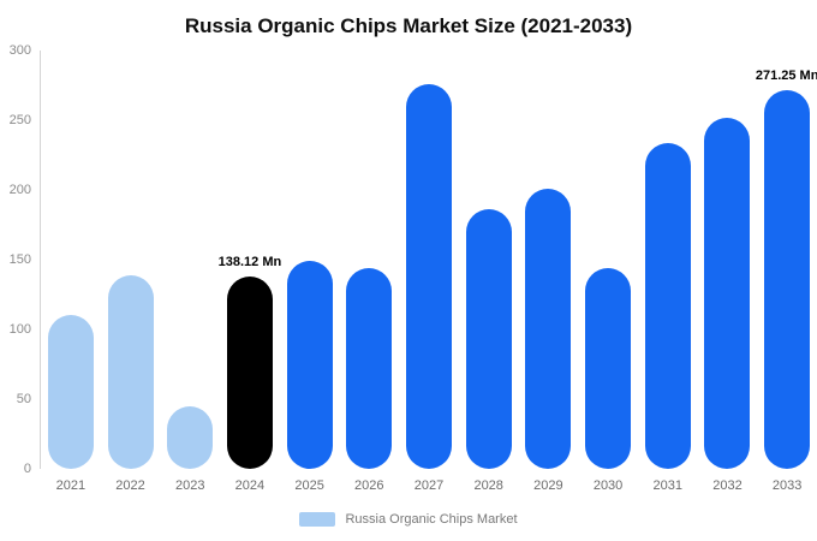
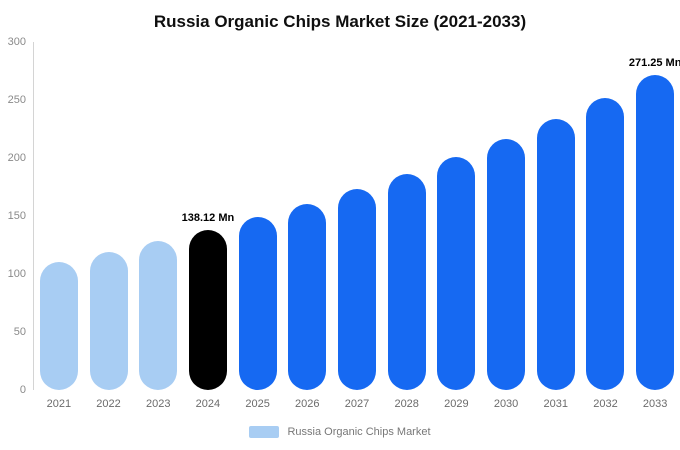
2022: 139 -> 119
2023: 45 -> 128
2026: 144 -> 160
2027: 276 -> 173
2030: 144 -> 217
